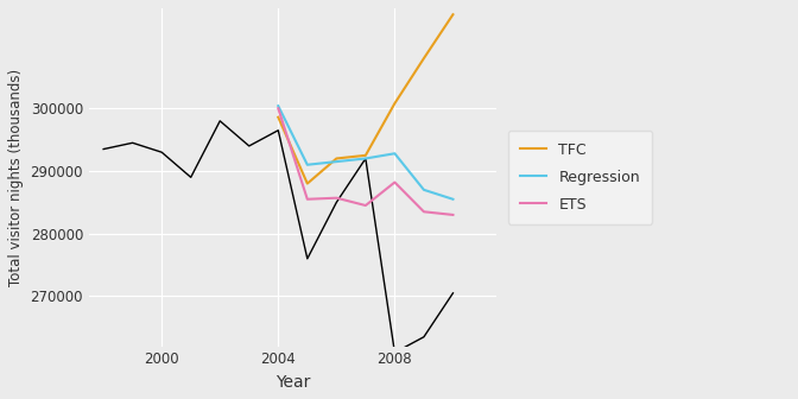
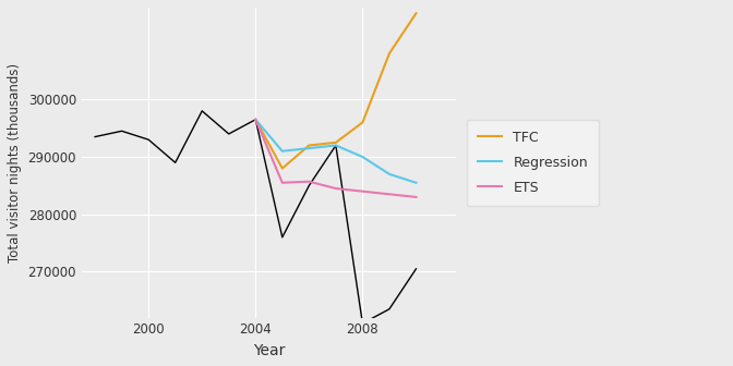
TFC/2004: 298600 -> 296500
Regression/2004: 300400 -> 296500
ETS/2004: 300000 -> 296500
TFC/2008: 300800 -> 296000
Regression/2008: 292800 -> 290000
ETS/2008: 288200 -> 284000
